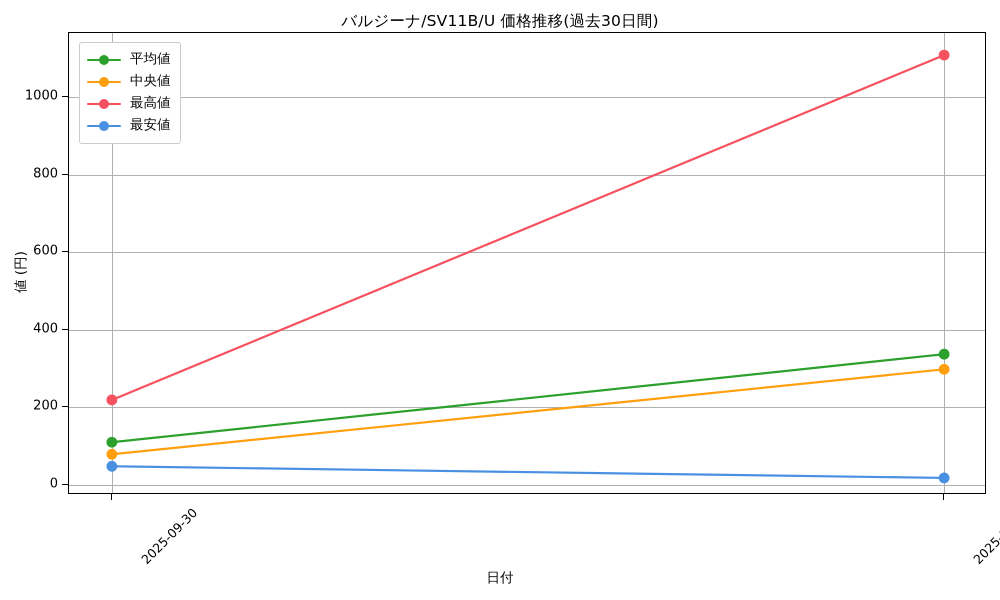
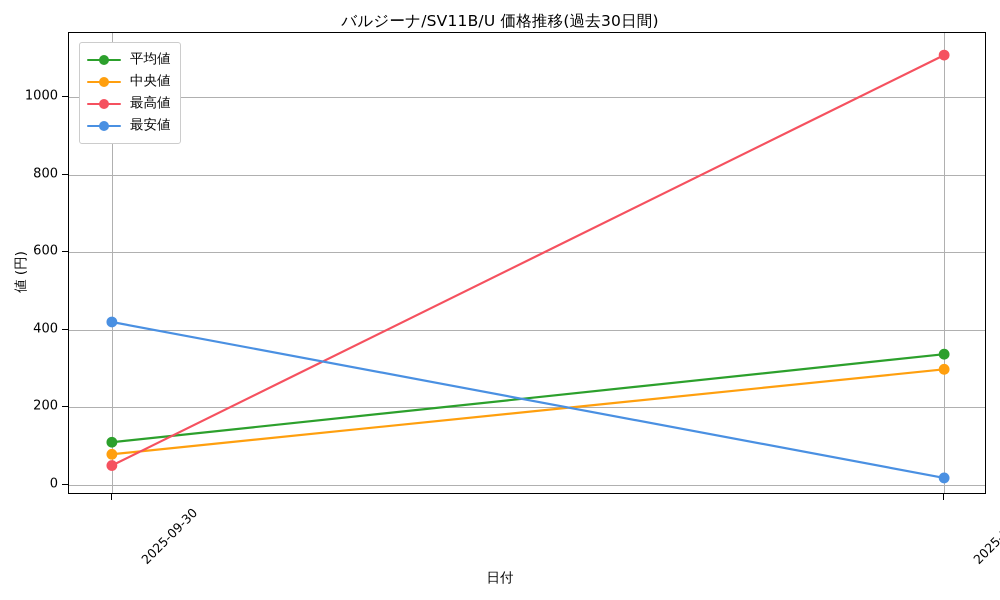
最高値/2025-09-30: 220 -> 50
最安値/2025-09-30: 50 -> 420
